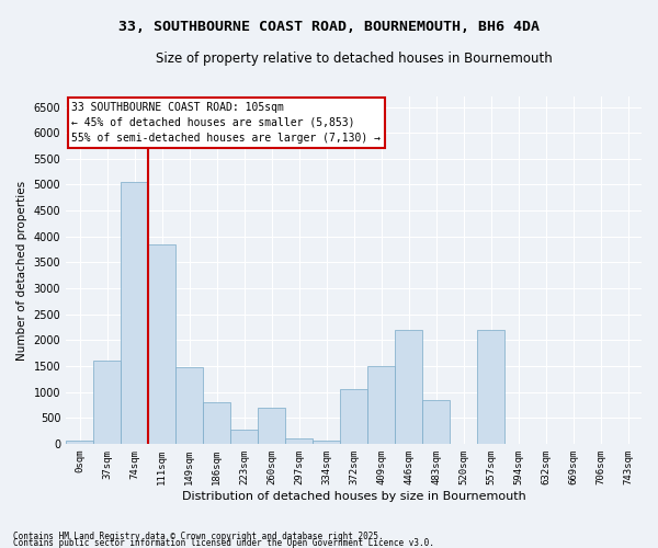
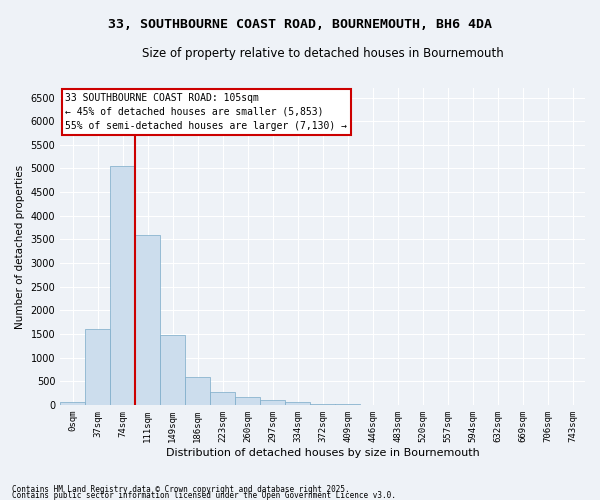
111sqm: 3850 -> 3600
186sqm: 800 -> 590
260sqm: 700 -> 180
372sqm: 1050 -> 20
409sqm: 1500 -> 10
446sqm: 2200 -> 0
483sqm: 850 -> 0
557sqm: 2200 -> 0
